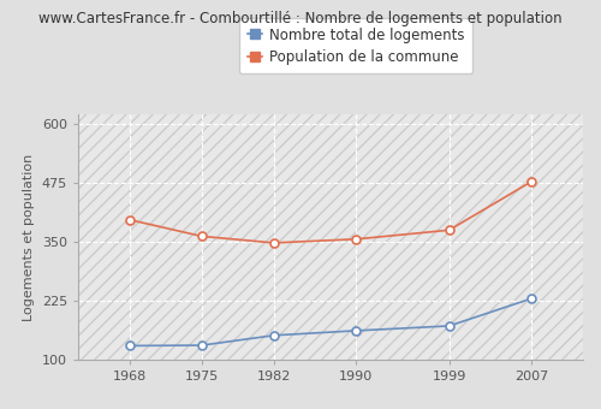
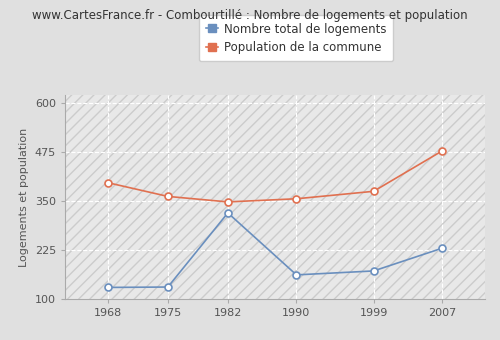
Nombre total de logements/1982: 152 -> 320
